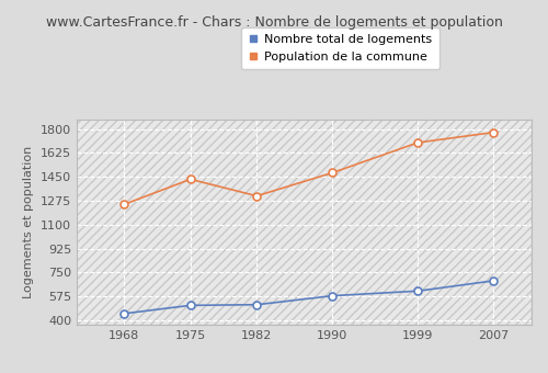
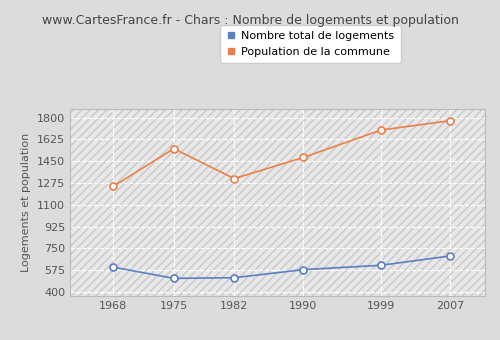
Nombre total de logements/1968: 450 -> 600
Population de la commune/1975: 1430 -> 1550
